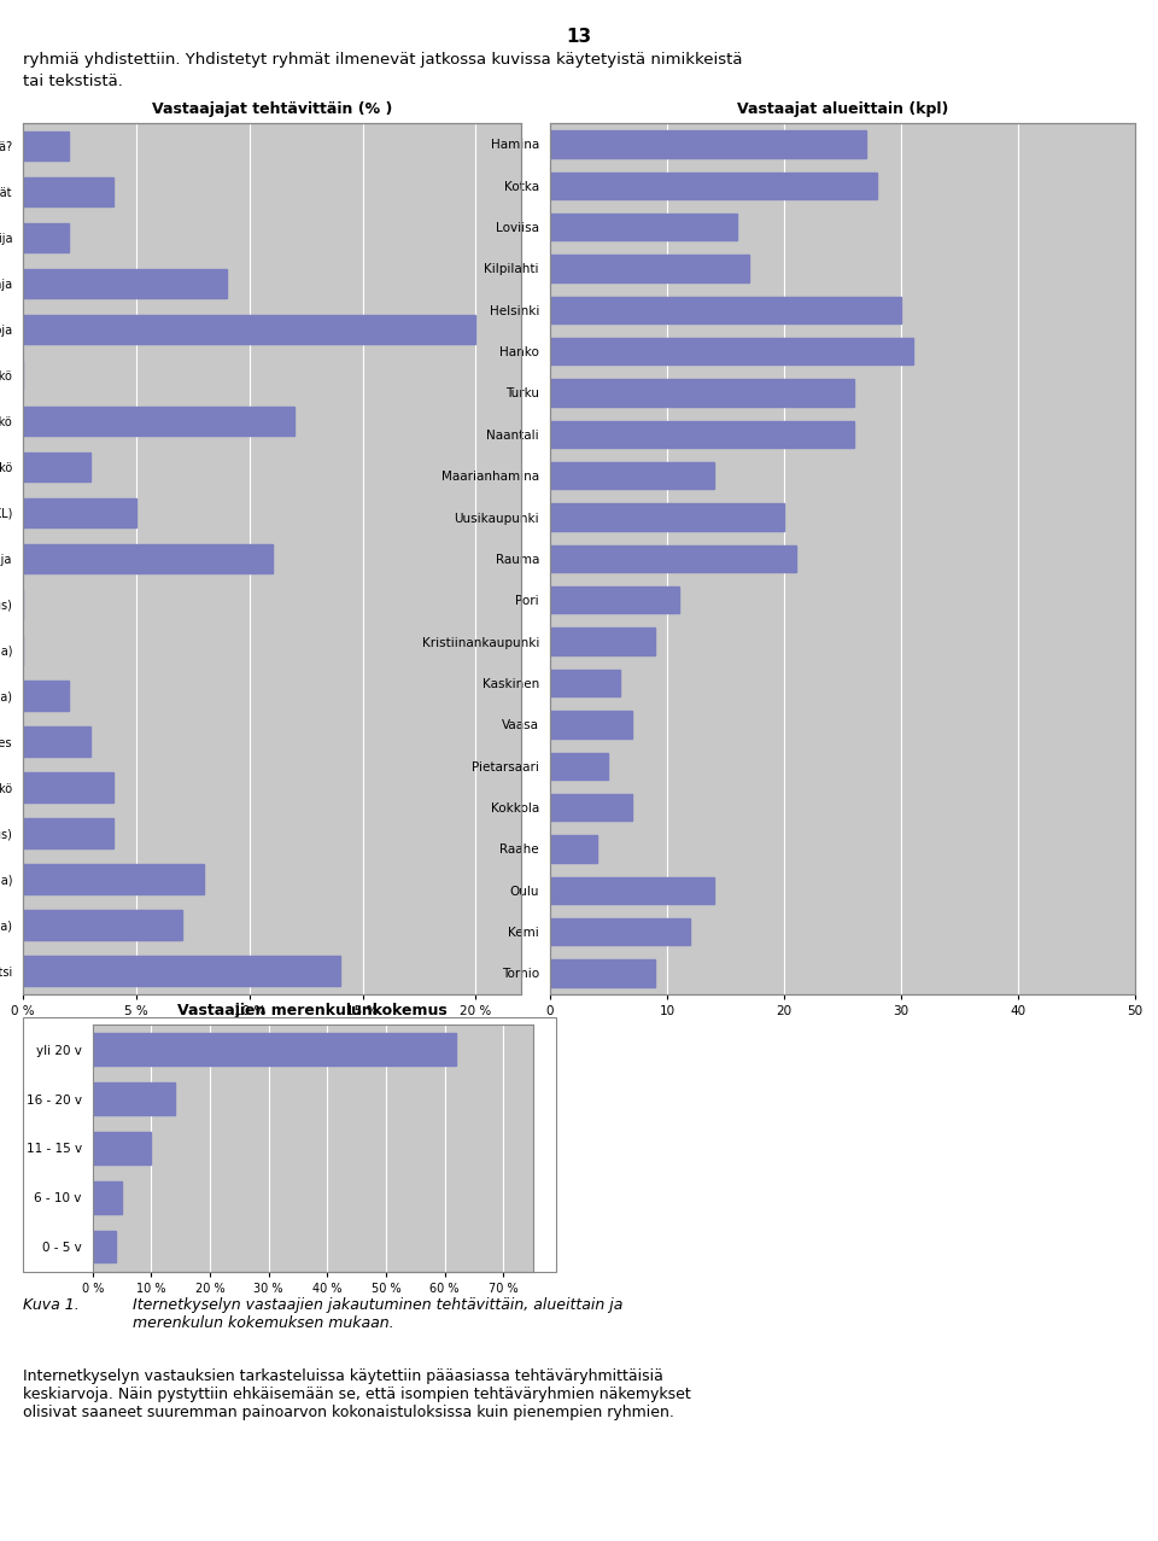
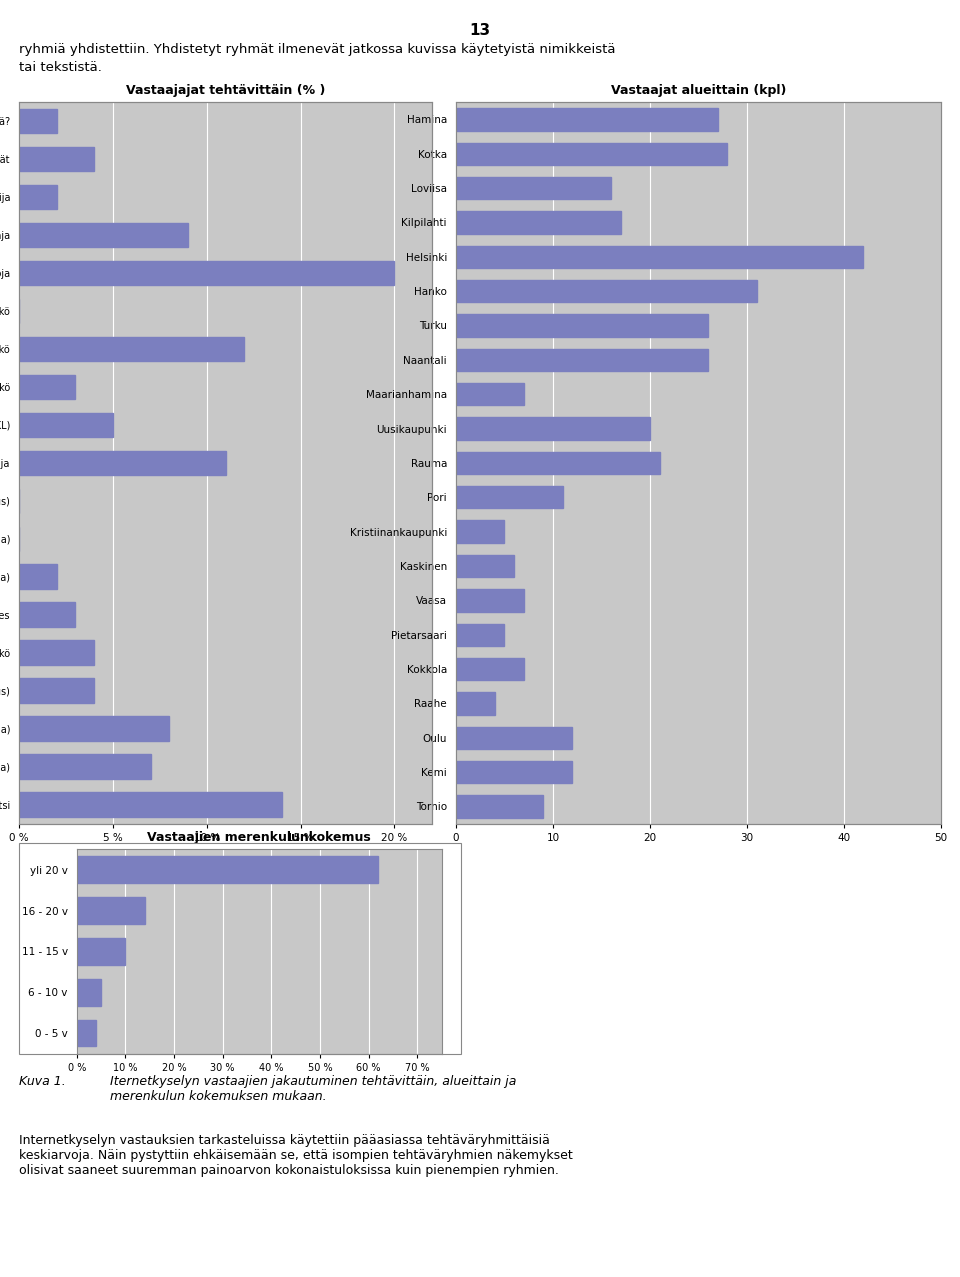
Vastaajat alueittain (kpl)/Helsinki: 30 -> 42
Vastaajat alueittain (kpl)/Maarianhamina: 14 -> 7
Vastaajat alueittain (kpl)/Kristiinankaupunki: 9 -> 5
Vastaajat alueittain (kpl)/Oulu: 14 -> 12
